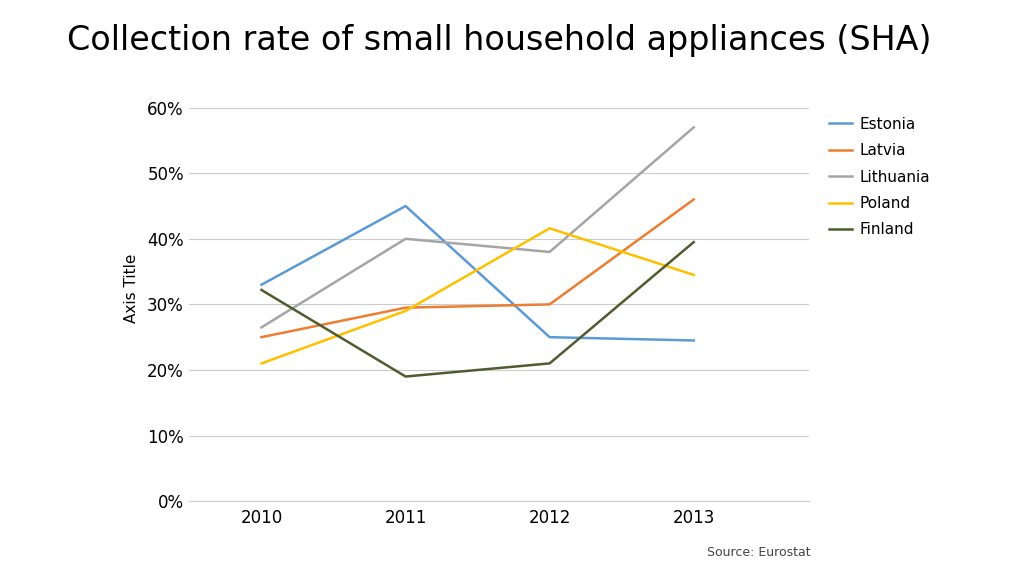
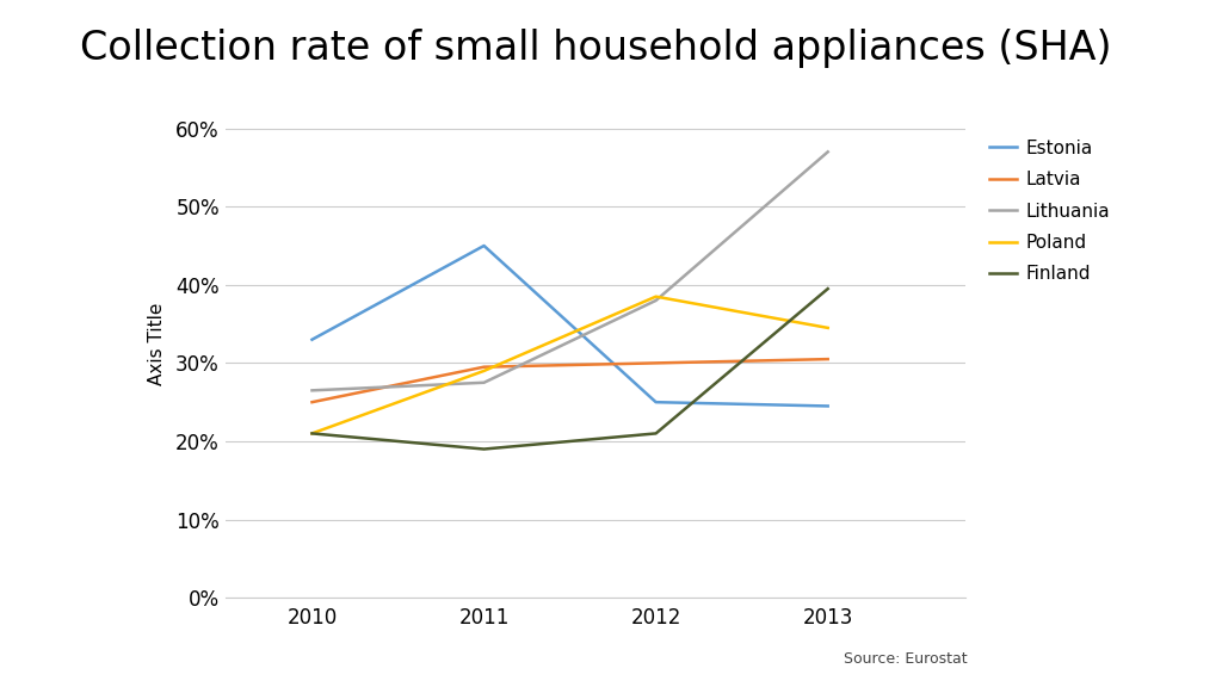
Finland/2010: 32.2% -> 21.0%
Lithuania/2011: 40.0% -> 27.5%
Poland/2012: 41.6% -> 38.5%
Latvia/2013: 46.0% -> 30.5%
